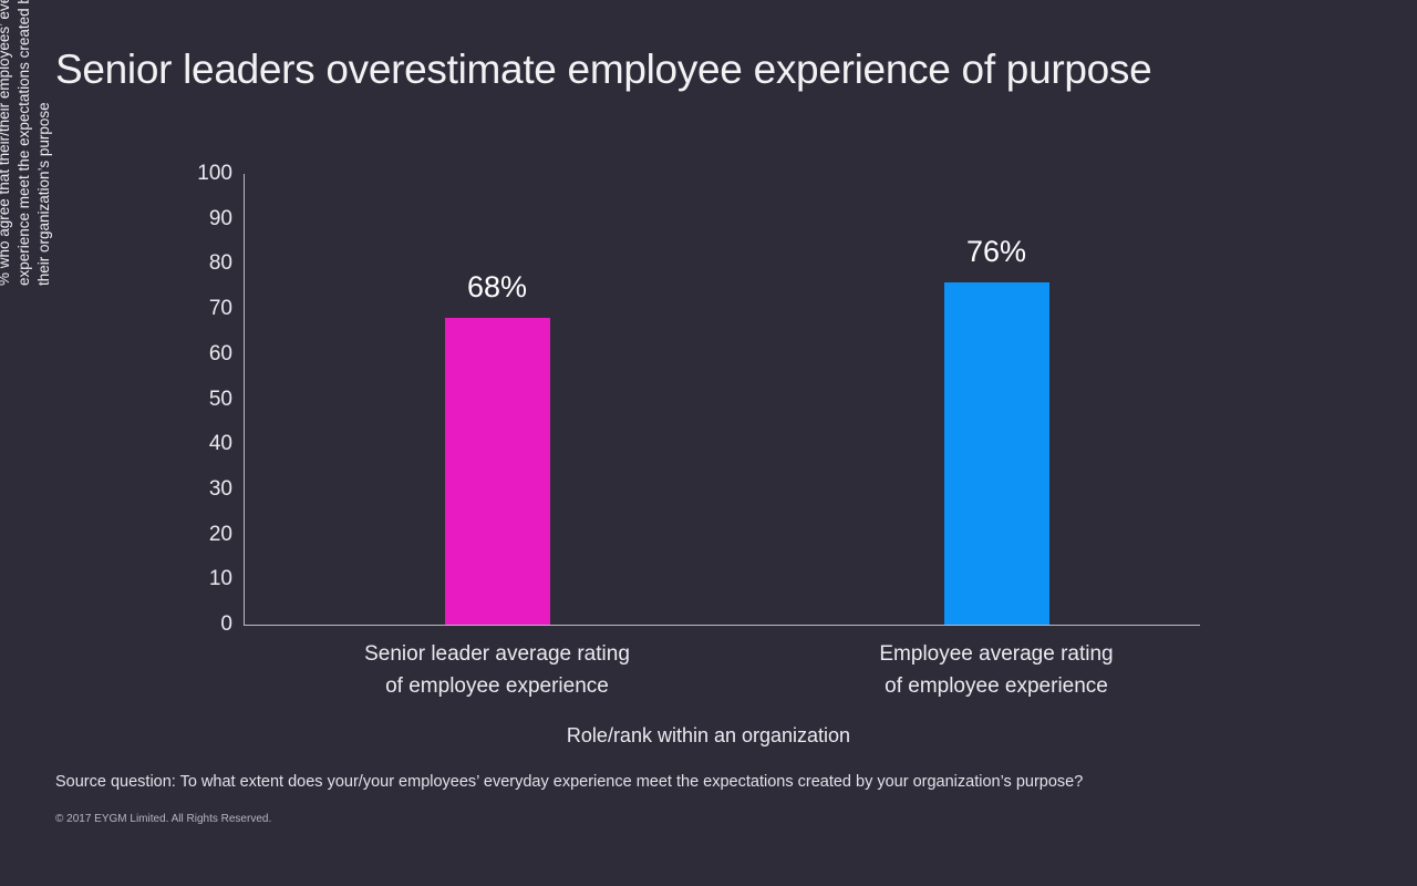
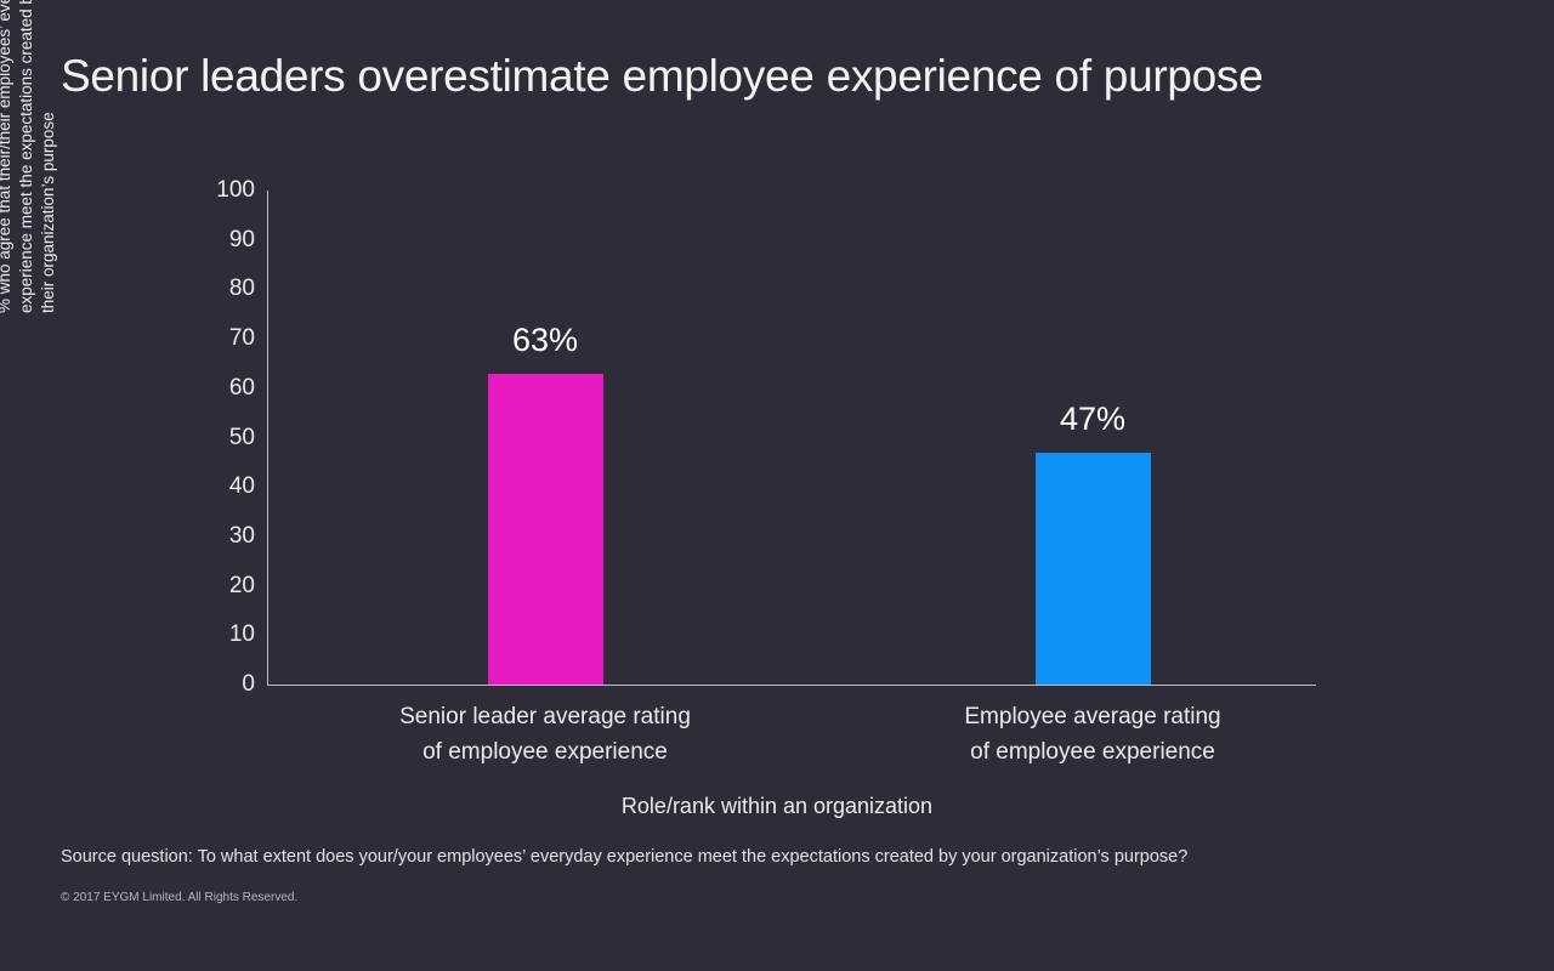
Senior leader average rating of employee experience: 68% -> 63%
Employee average rating of employee experience: 76% -> 47%
